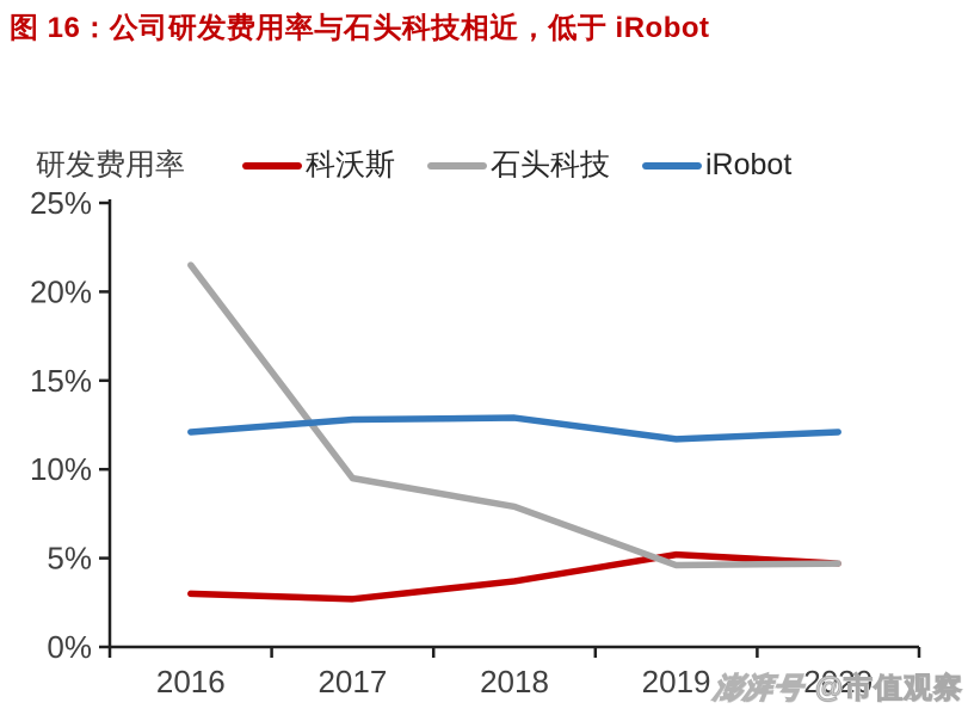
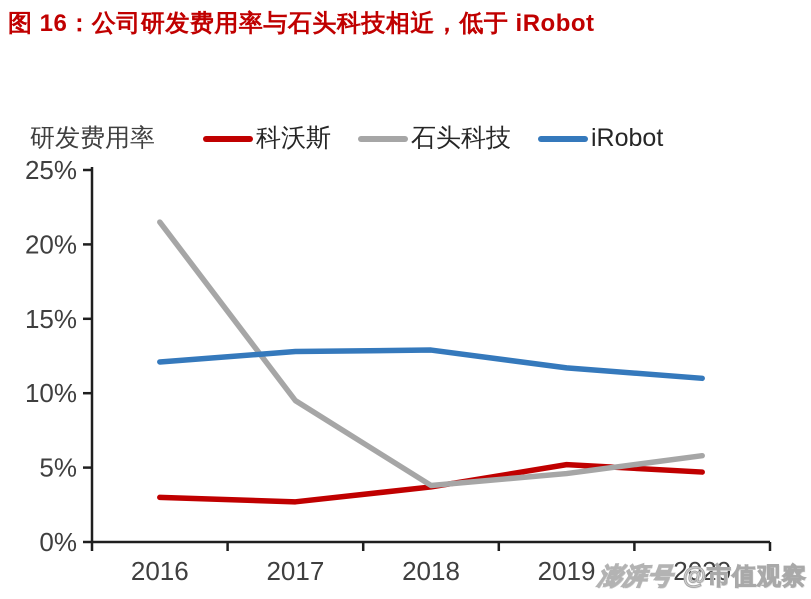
石头科技/2018: 7.9% -> 3.8%
石头科技/2020: 4.7% -> 5.8%
iRobot/2020: 12.1% -> 11.0%
